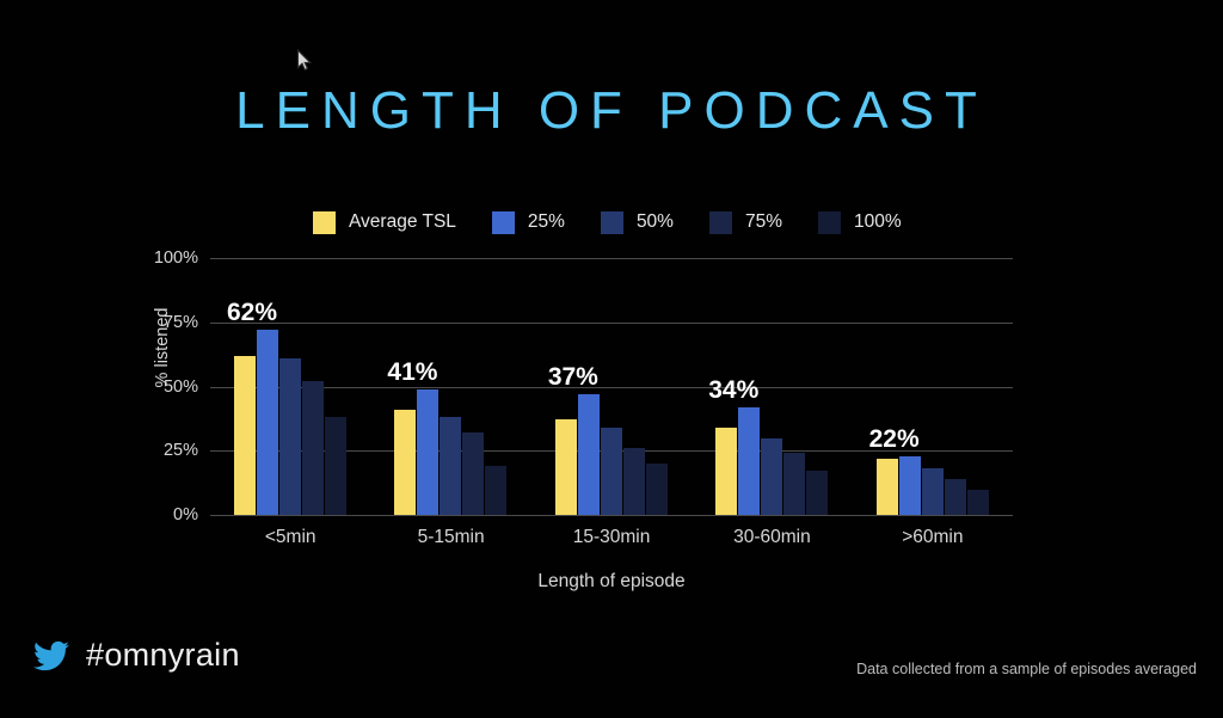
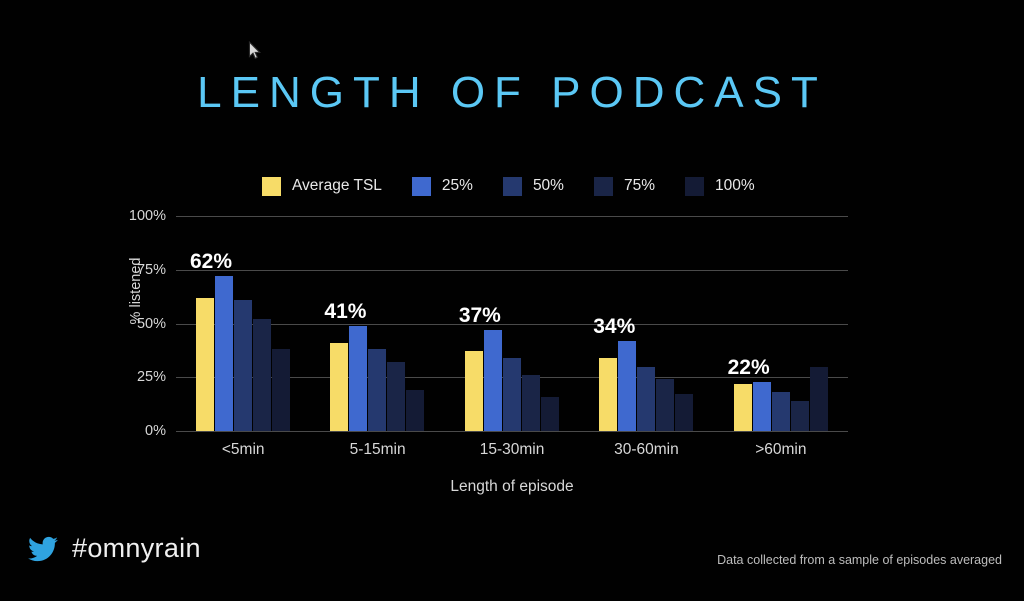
100%/15-30min: 20% -> 16%
100%/>60min: 10% -> 30%
